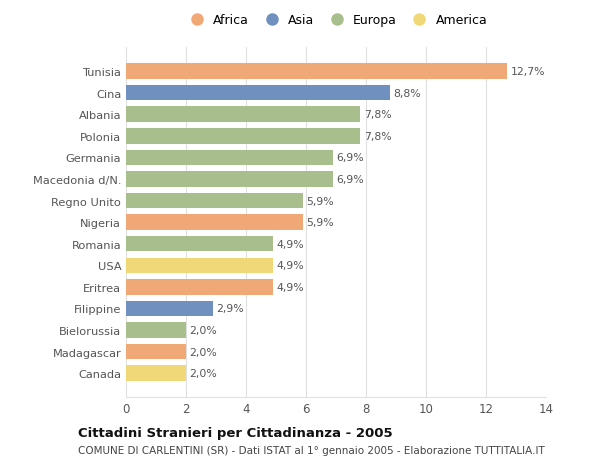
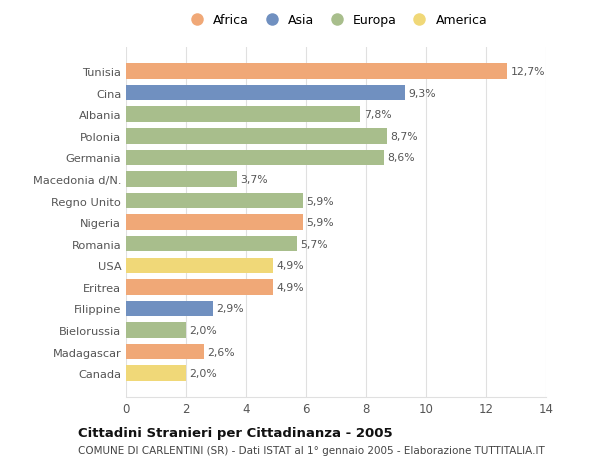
Cina: 8,8% -> 9,3%
Polonia: 7,8% -> 8,7%
Germania: 6,9% -> 8,6%
Macedonia d/N.: 6,9% -> 3,7%
Romania: 4,9% -> 5,7%
Madagascar: 2,0% -> 2,6%
